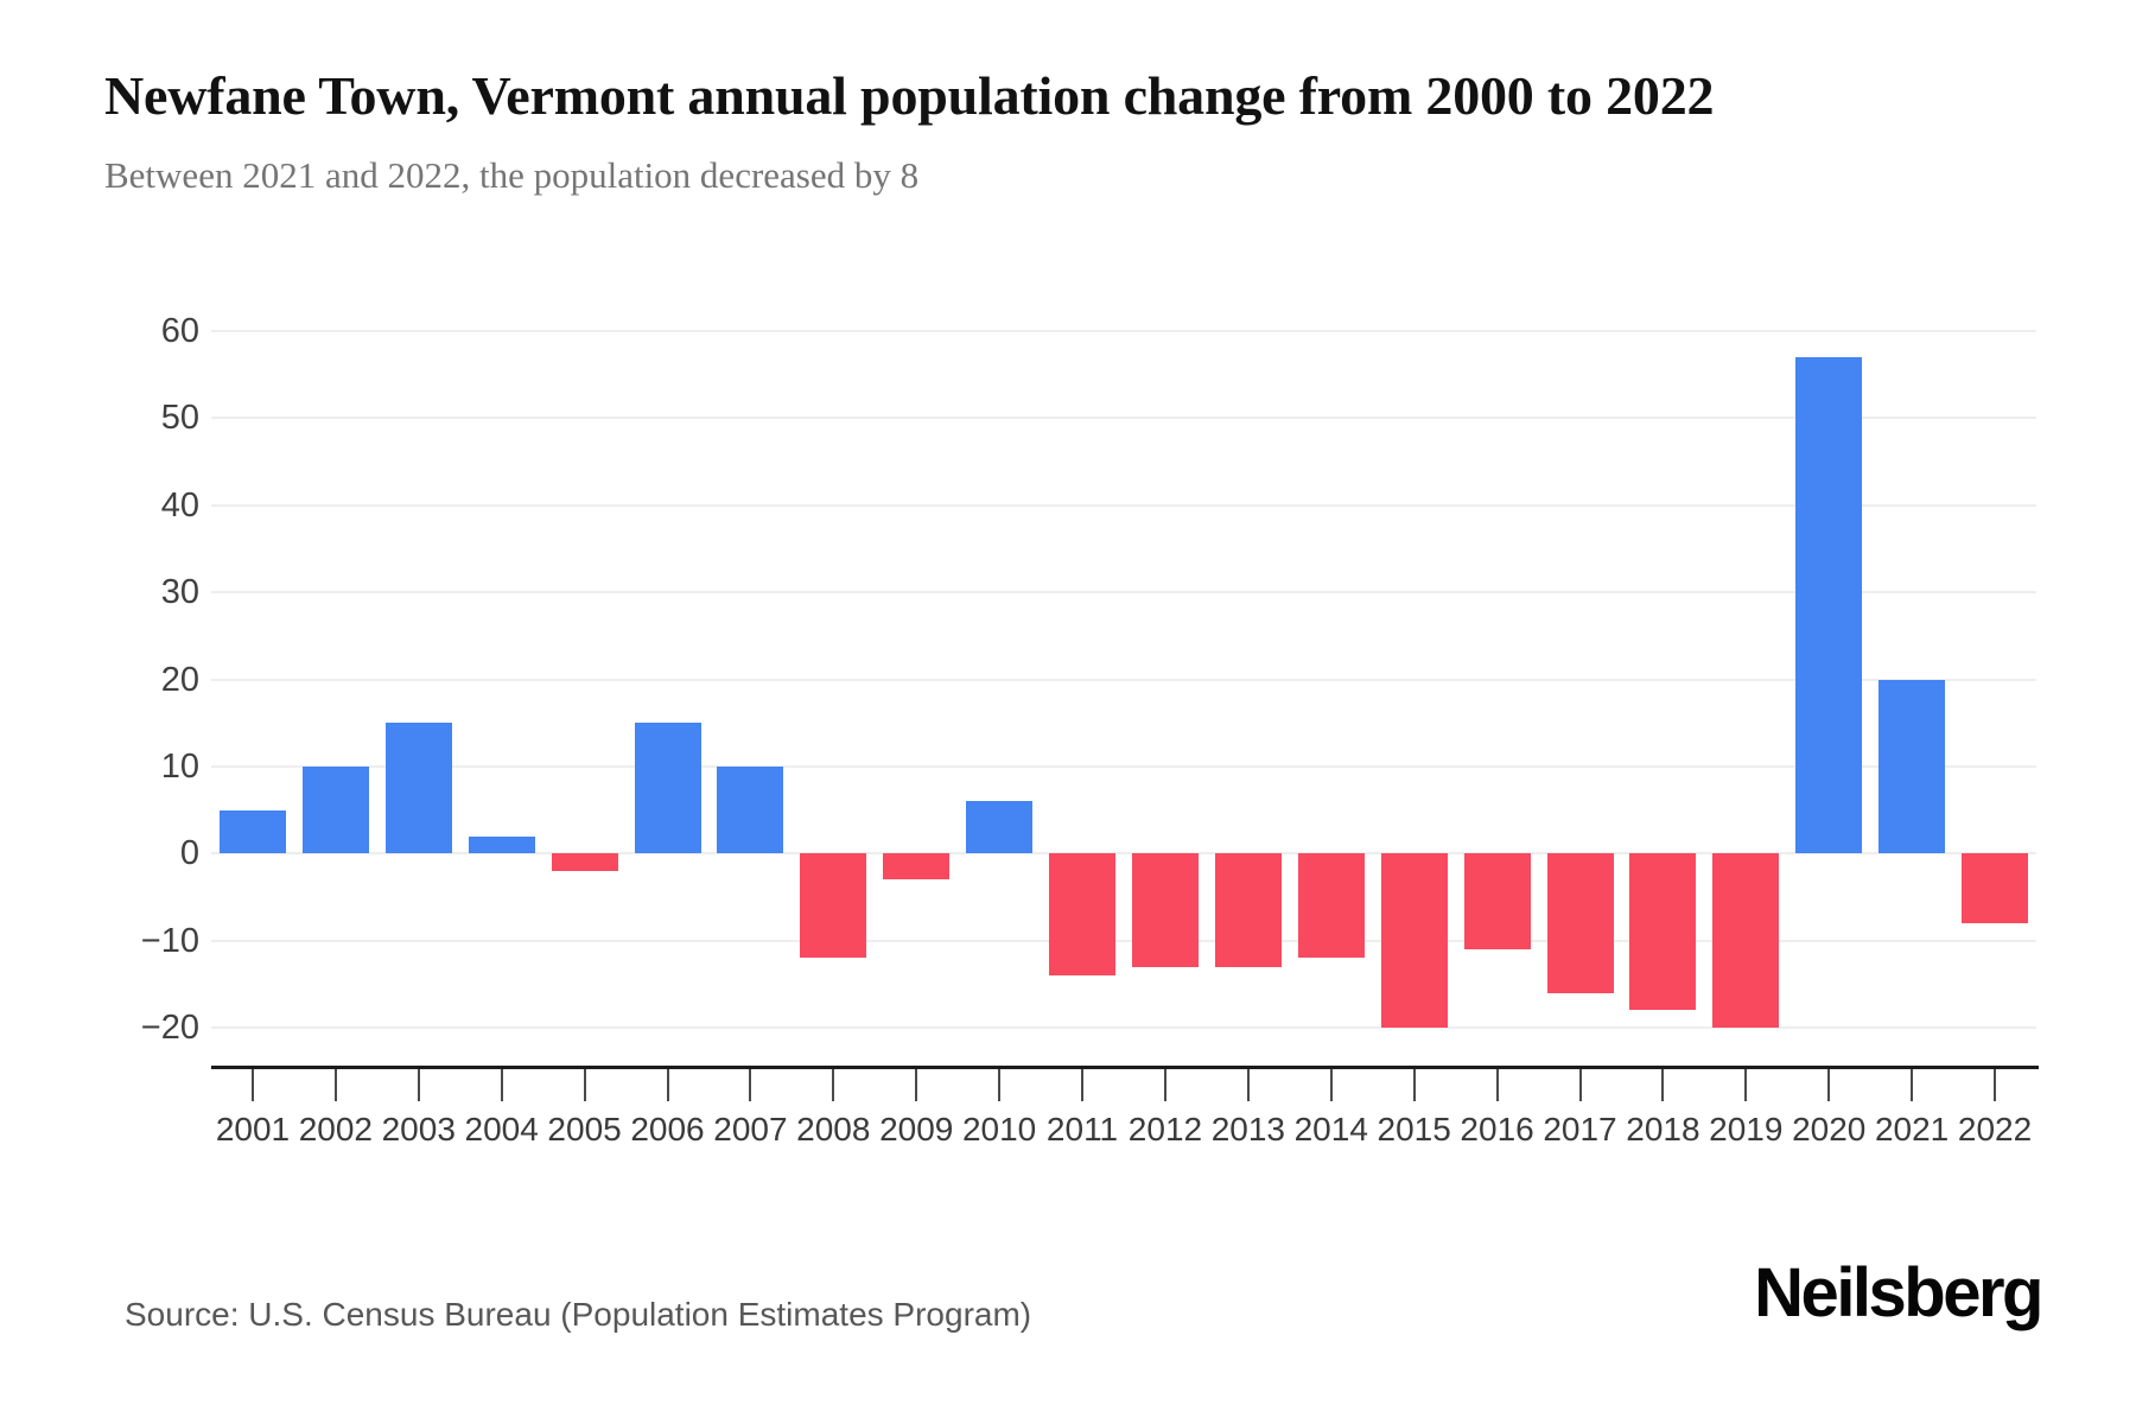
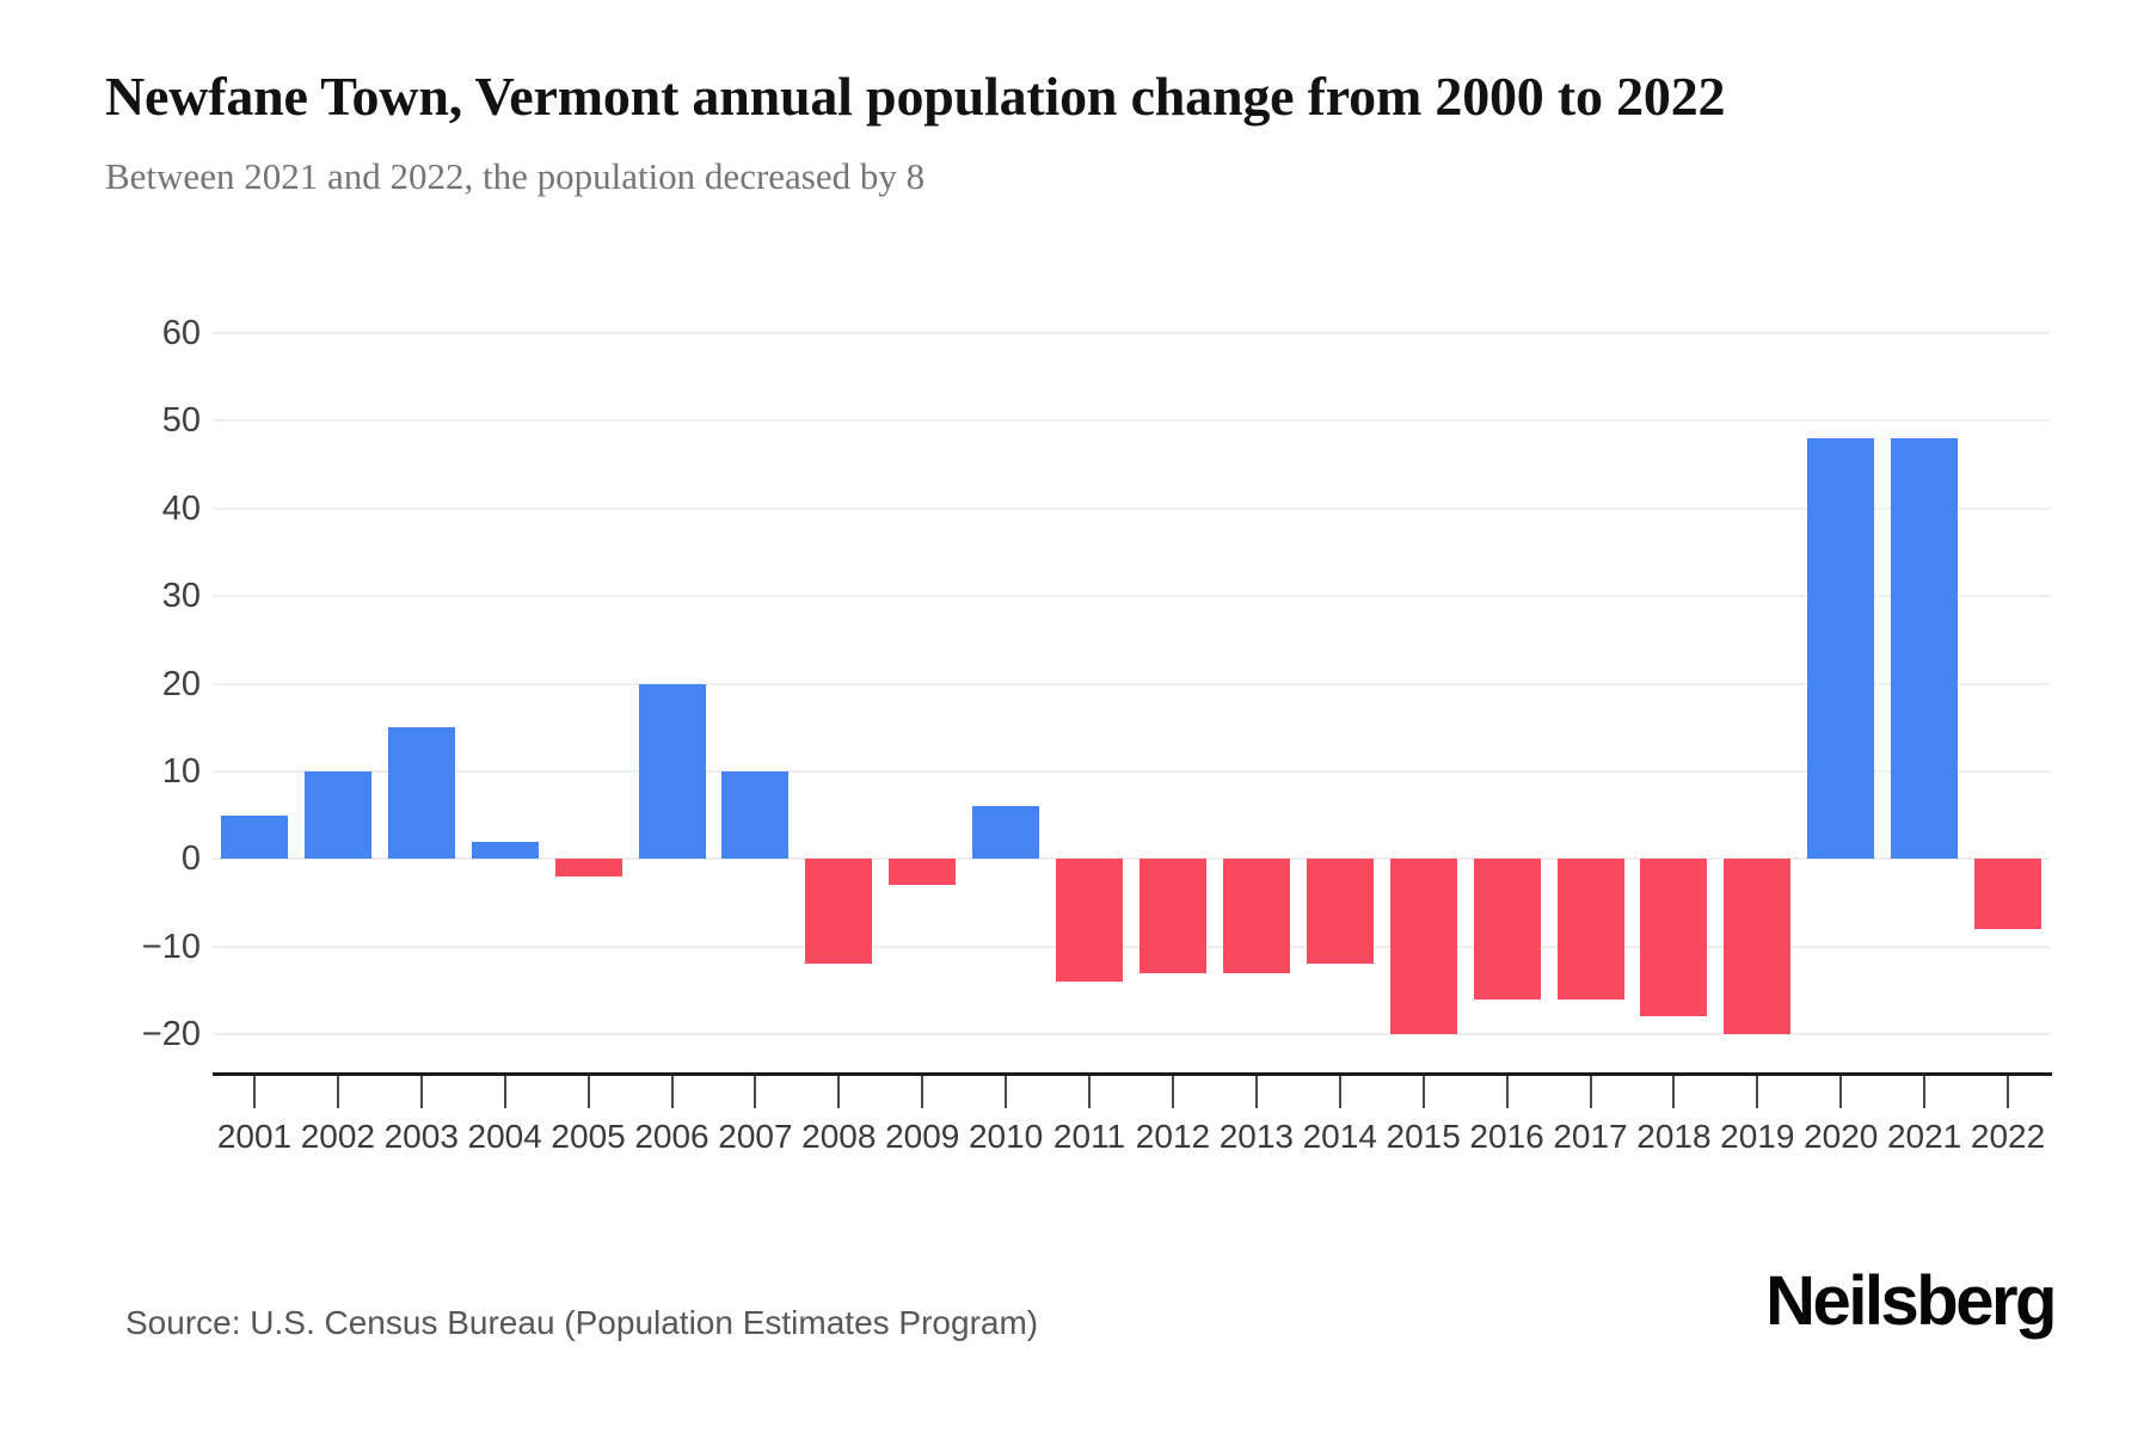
2006: 15 -> 20
2016: -11 -> -16
2020: 57 -> 48
2021: 20 -> 48
